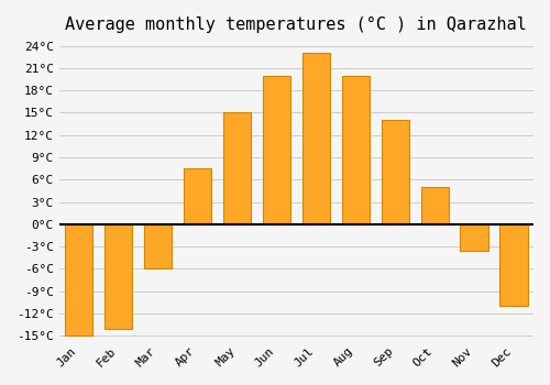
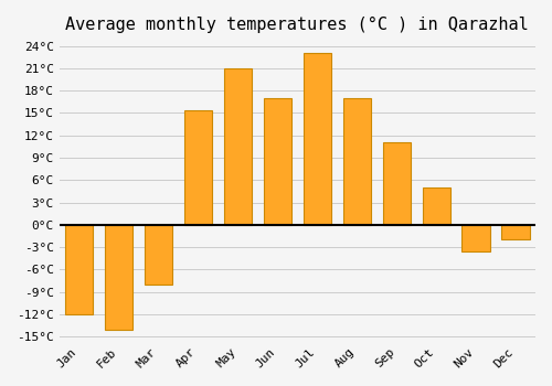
Jan: -15.0°C -> -12.0°C
Mar: -6.0°C -> -8.0°C
Apr: 7.5°C -> 15.4°C
May: 15.0°C -> 21.0°C
Jun: 20.0°C -> 17.0°C
Aug: 20.0°C -> 17.0°C
Sep: 14.0°C -> 11.0°C
Dec: -11.0°C -> -2.0°C
